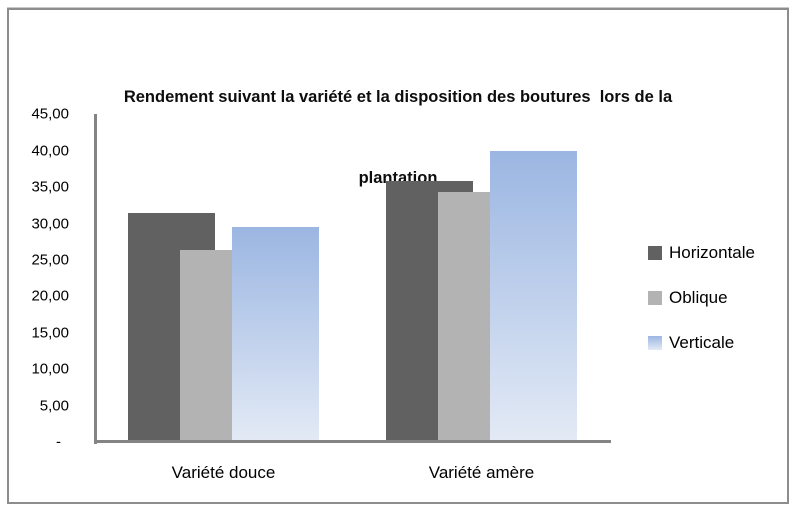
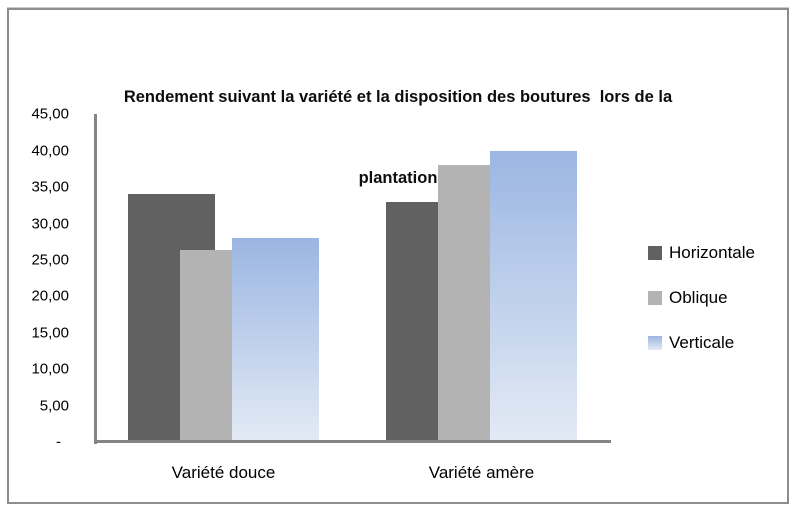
Horizontale/Variété douce: 31 -> 34
Verticale/Variété douce: 30 -> 28
Horizontale/Variété amère: 36 -> 33
Oblique/Variété amère: 34 -> 38
